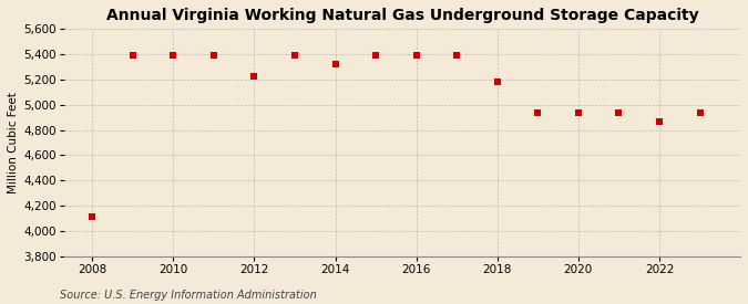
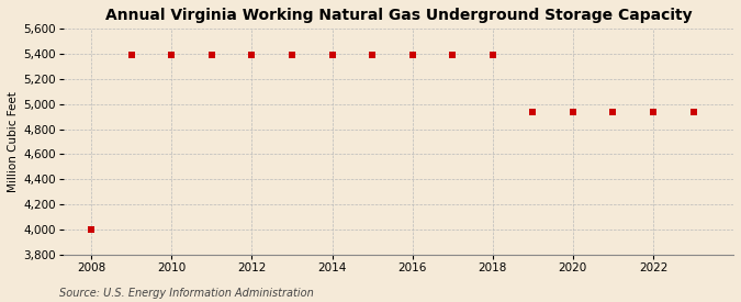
2008: 4,110 -> 4,000
2012: 5,230 -> 5,390
2014: 5,320 -> 5,390
2018: 5,180 -> 5,390
2022: 4,870 -> 4,940
